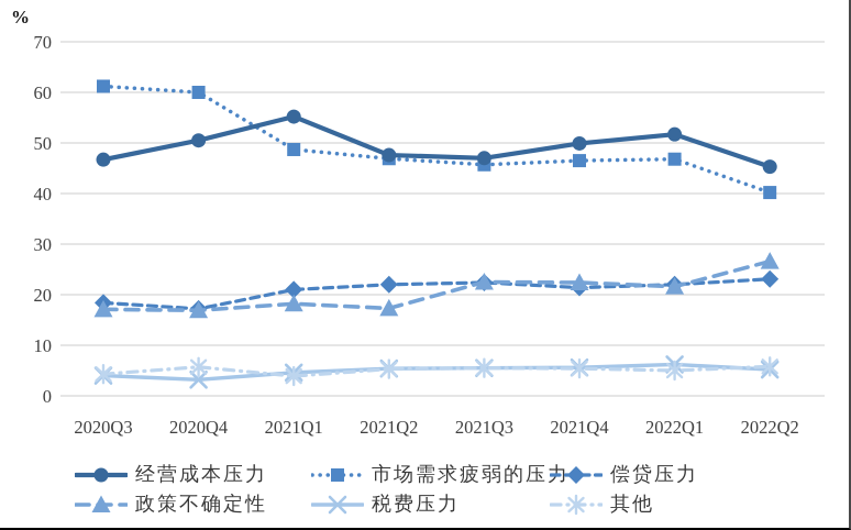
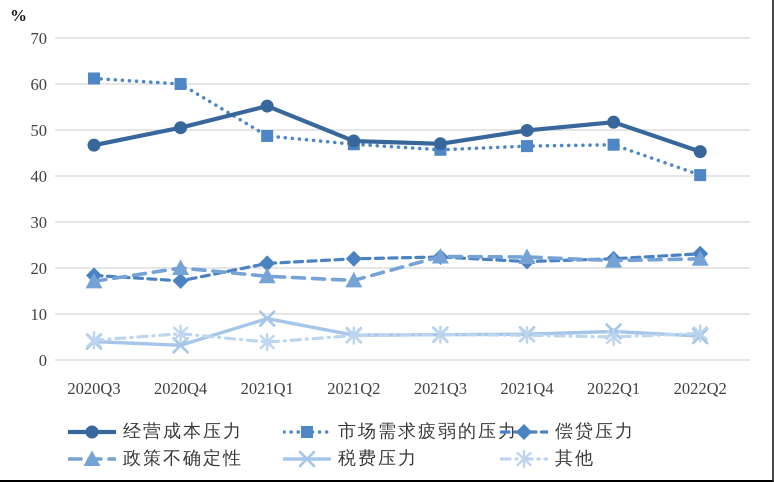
政策不确定性/2020Q4: 17 -> 20
税费压力/2021Q1: 5 -> 9
政策不确定性/2022Q2: 27 -> 22
